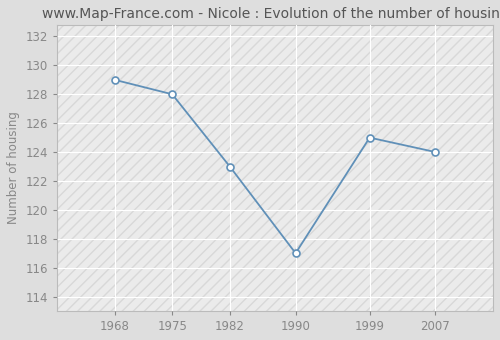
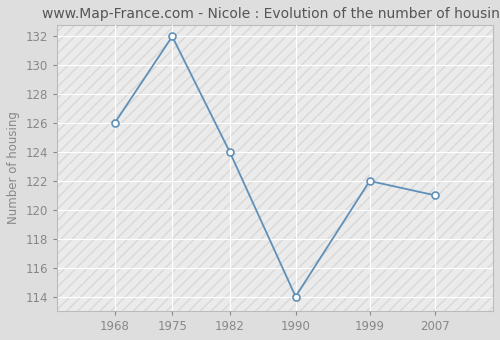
1968: 129 -> 126
1975: 128 -> 132
1982: 123 -> 124
1990: 117 -> 114
1999: 125 -> 122
2007: 124 -> 121
